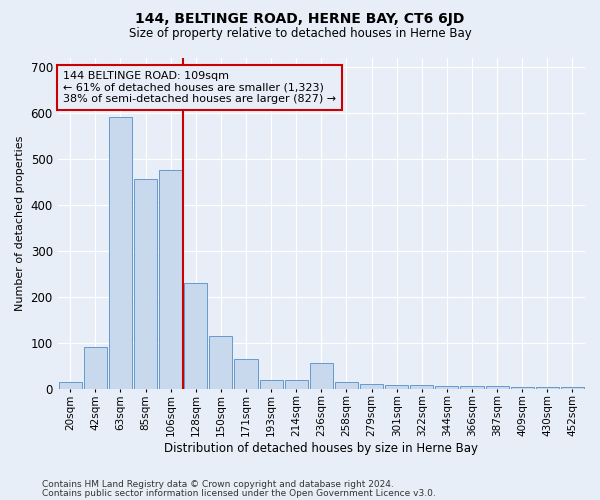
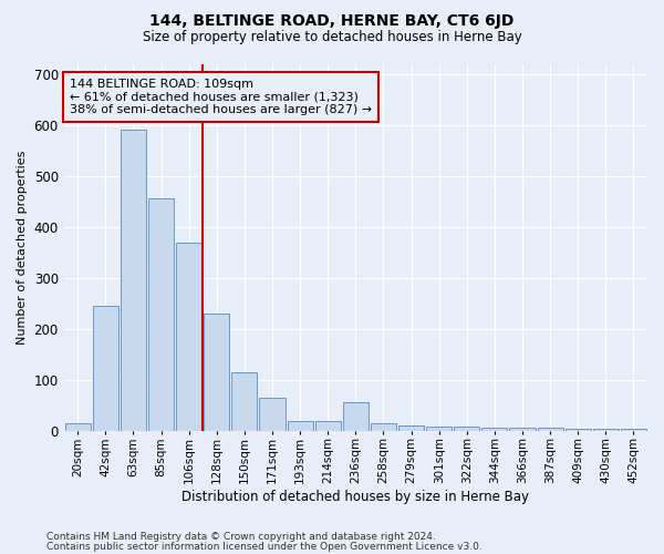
42sqm: 90 -> 245
106sqm: 475 -> 370
